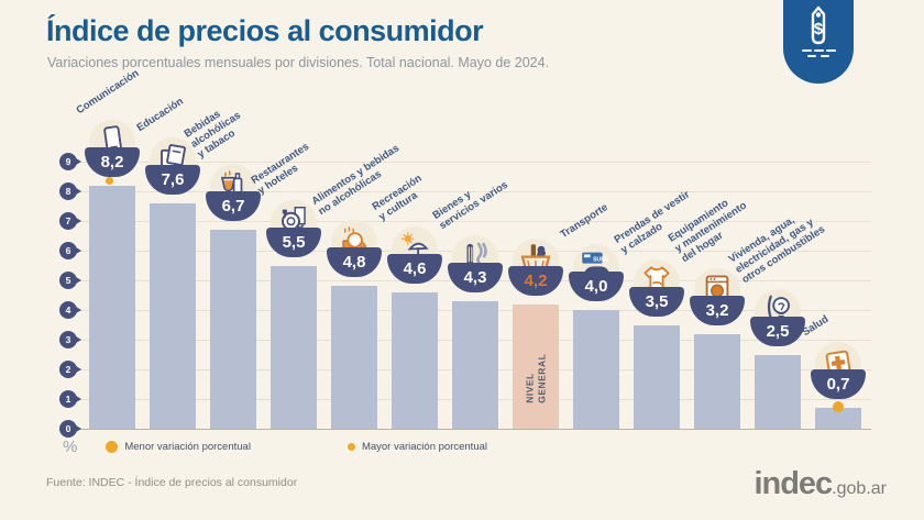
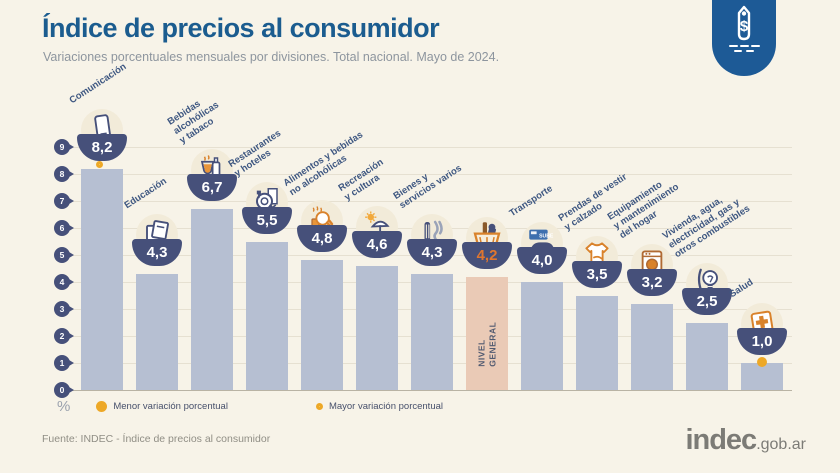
Educación: 7,6 -> 4,3
Salud: 0,7 -> 1,0
